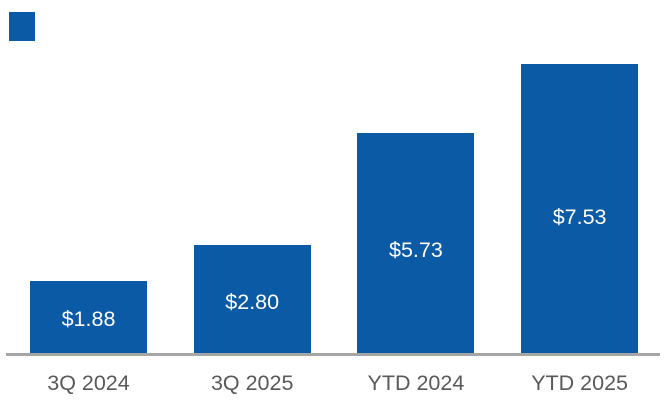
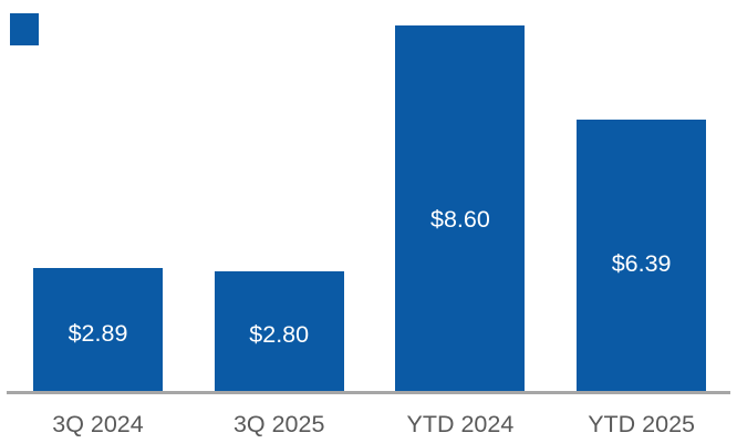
3Q 2024: $1.88 -> $2.89
YTD 2024: $5.73 -> $8.60
YTD 2025: $7.53 -> $6.39
